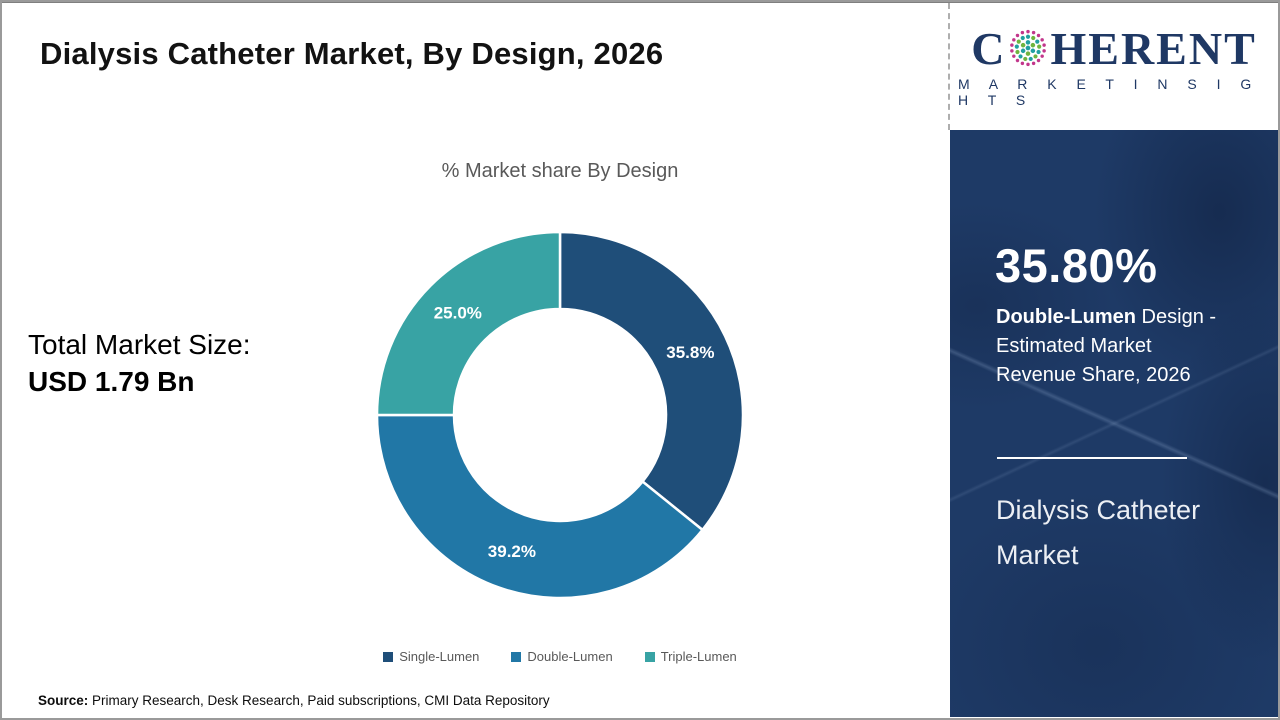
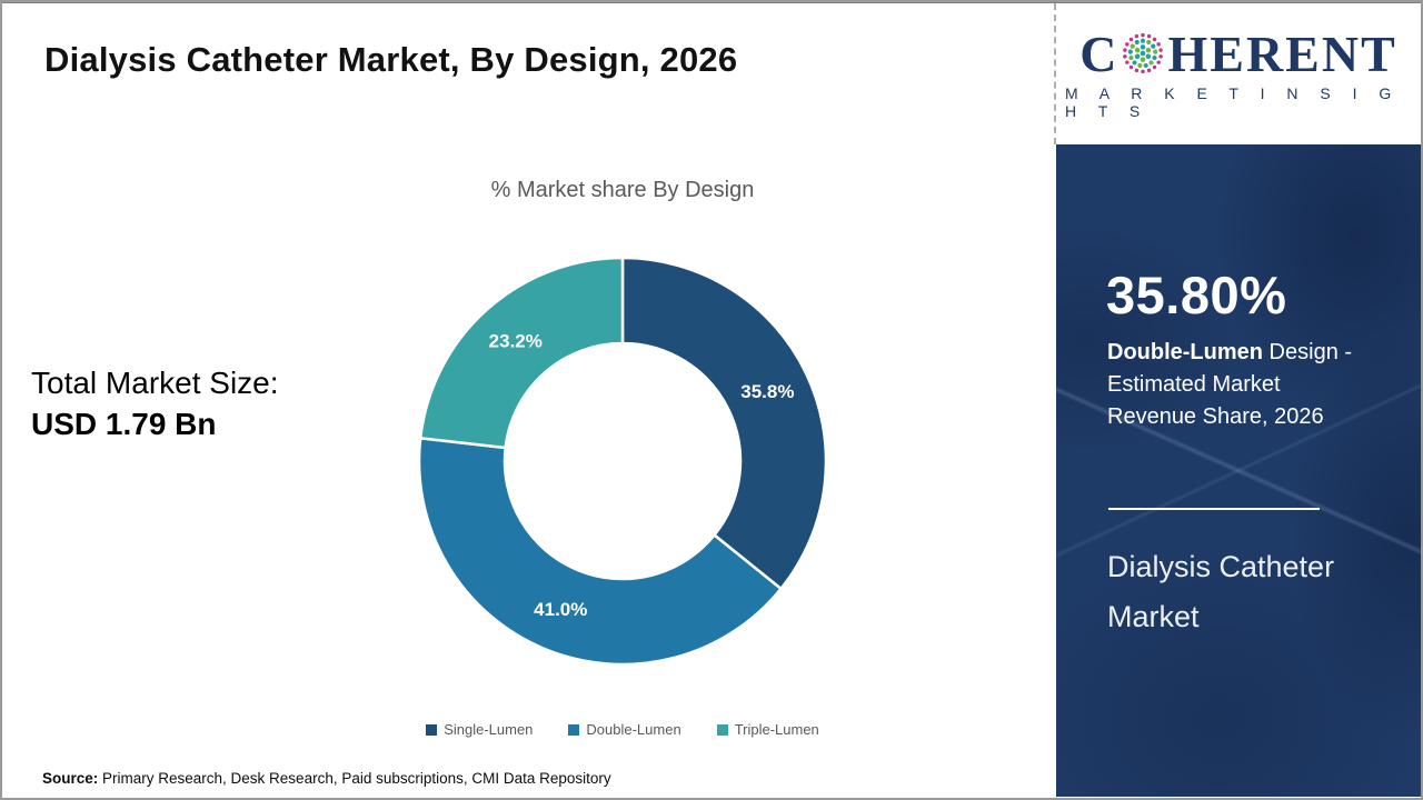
Double-Lumen: 39.2% -> 41.0%
Triple-Lumen: 25.0% -> 23.2%
